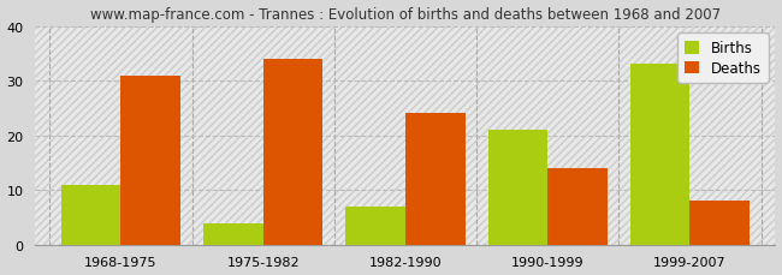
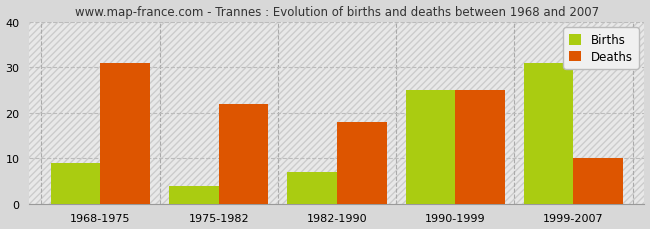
Births/1968-1975: 11 -> 9
Deaths/1975-1982: 34 -> 22
Deaths/1982-1990: 24 -> 18
Births/1990-1999: 21 -> 25
Deaths/1990-1999: 14 -> 25
Births/1999-2007: 33 -> 31
Deaths/1999-2007: 8 -> 10
